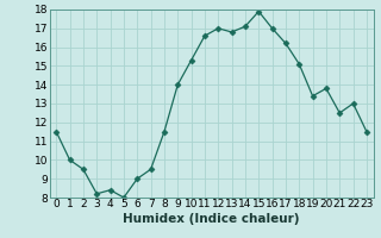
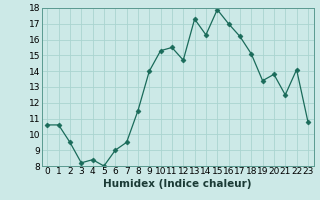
0: 11.5 -> 10.6
1: 10.0 -> 10.6
11: 16.6 -> 15.5
12: 17.0 -> 14.7
13: 16.8 -> 17.3
14: 17.1 -> 16.3
22: 13.0 -> 14.1
23: 11.5 -> 10.8
